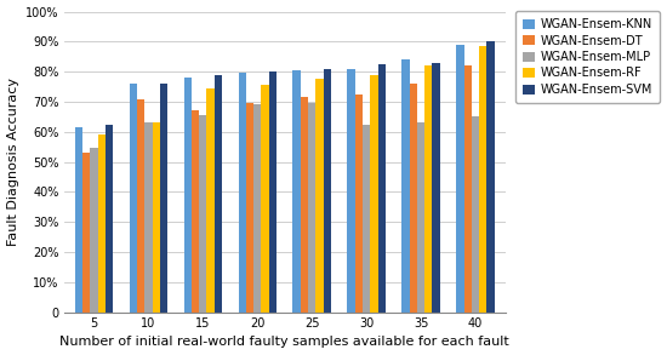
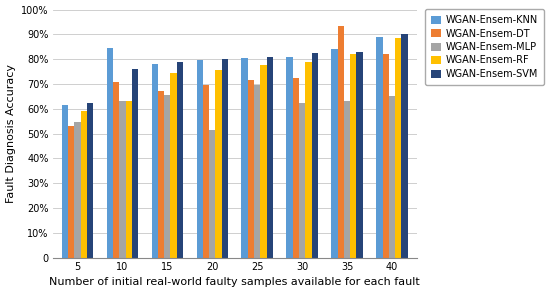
WGAN-Ensem-KNN/10: 76.0% -> 84.5%
WGAN-Ensem-MLP/20: 69.0% -> 51.5%
WGAN-Ensem-DT/35: 76.0% -> 93.5%
